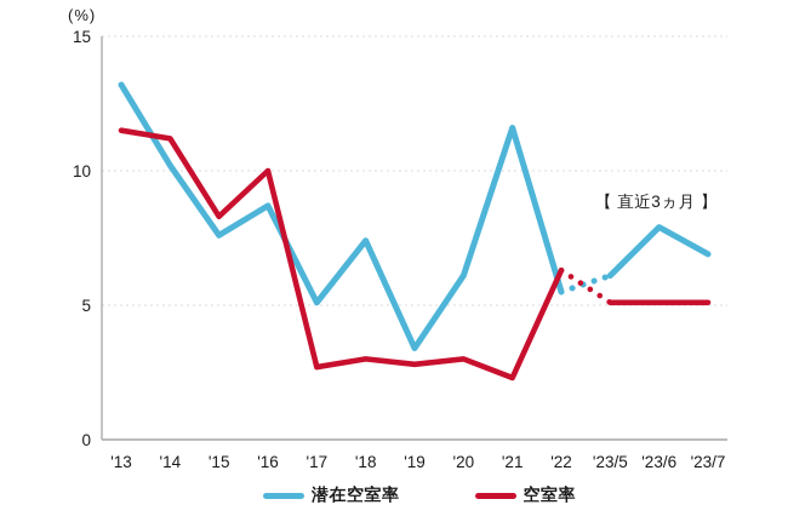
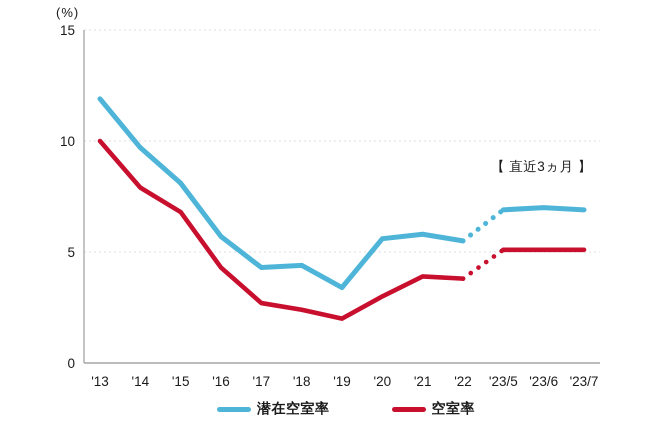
潜在空室率/'13: 13.2 -> 11.9
空室率/'13: 11.5 -> 10.0
潜在空室率/'14: 10.2 -> 9.7
空室率/'14: 11.2 -> 7.9
潜在空室率/'15: 7.6 -> 8.1
空室率/'15: 8.3 -> 6.8
潜在空室率/'16: 8.7 -> 5.7
空室率/'16: 10.0 -> 4.3
潜在空室率/'17: 5.1 -> 4.3
潜在空室率/'18: 7.4 -> 4.4
空室率/'18: 3.0 -> 2.4
空室率/'19: 2.8 -> 2.0
潜在空室率/'20: 6.1 -> 5.6
潜在空室率/'21: 11.6 -> 5.8
空室率/'21: 2.3 -> 3.9
空室率/'22: 6.3 -> 3.8
潜在空室率/'23/5: 6.1 -> 6.9
潜在空室率/'23/6: 7.9 -> 7.0
